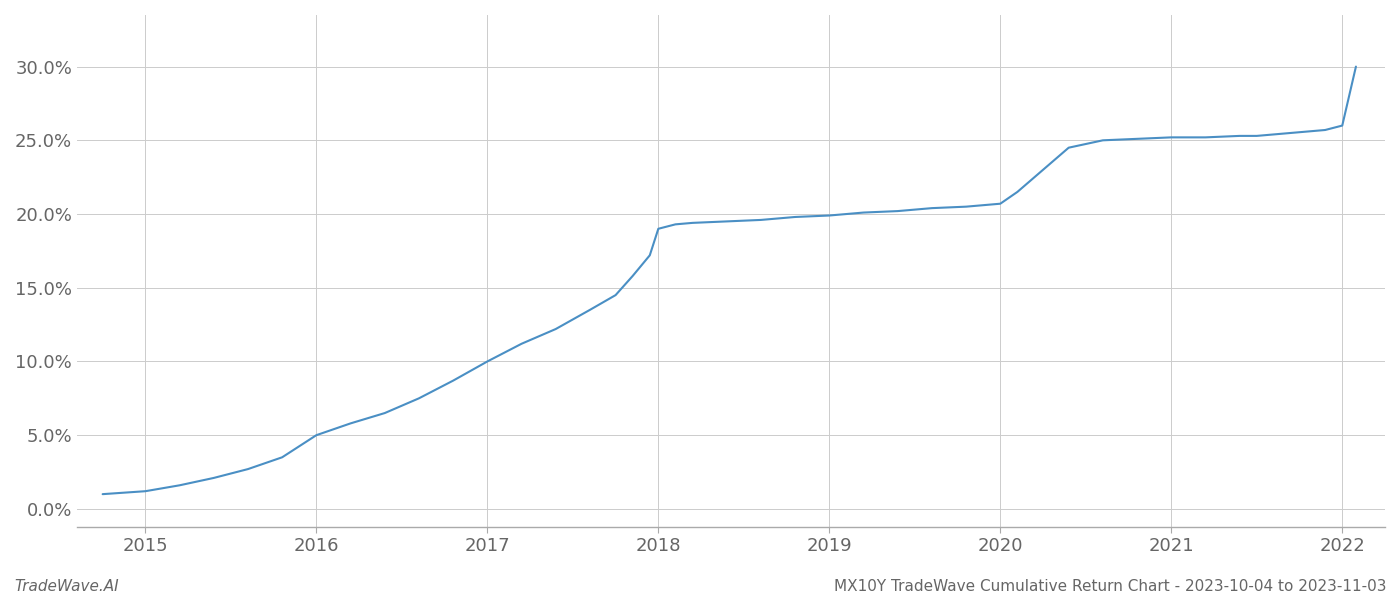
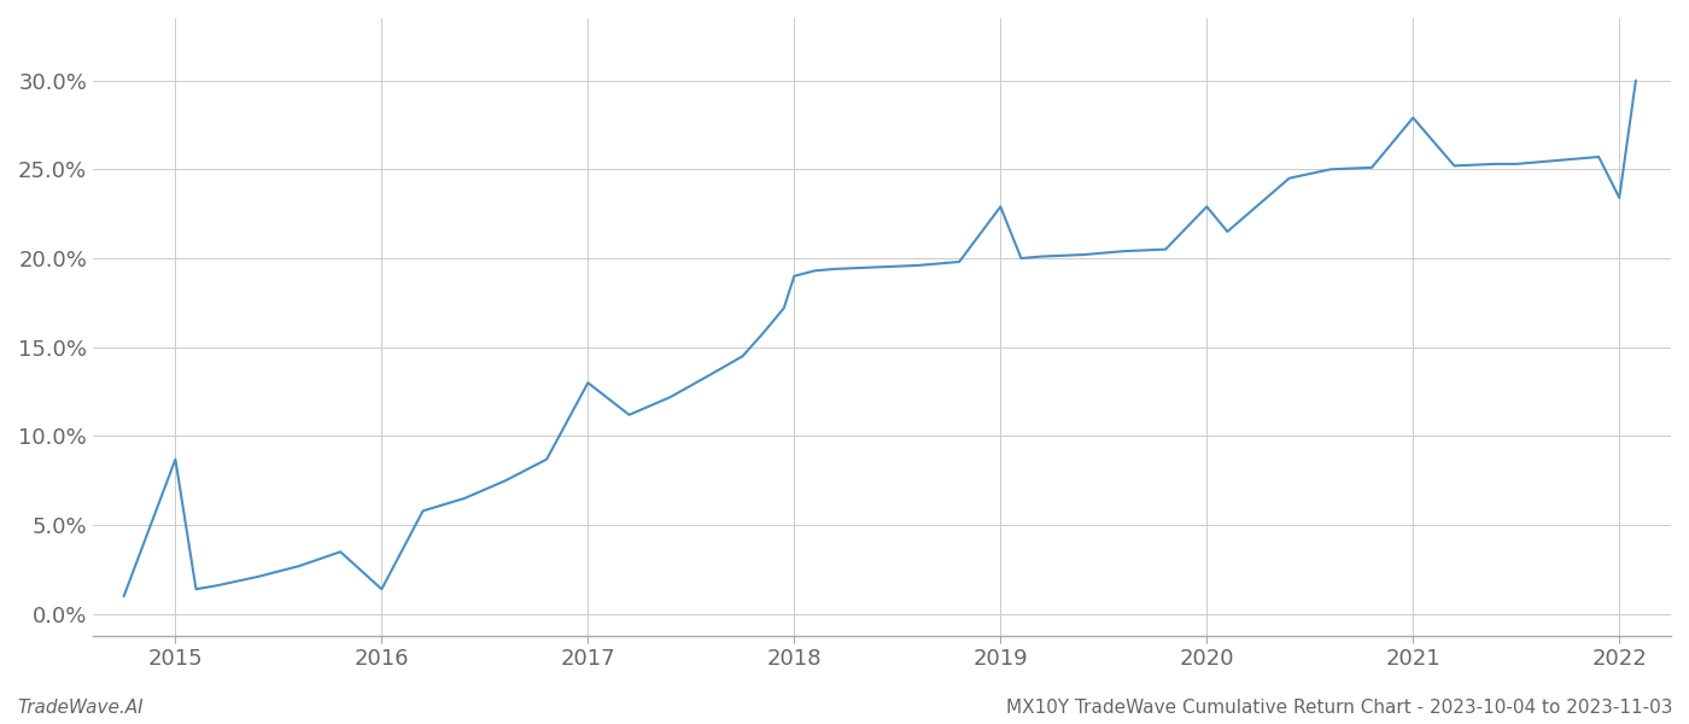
2015: 1.2% -> 8.7%
2016: 5.0% -> 1.4%
2017: 10.0% -> 13.0%
2019: 19.9% -> 22.9%
2020: 20.7% -> 22.9%
2021: 25.2% -> 27.9%
2022: 26.0% -> 23.4%
